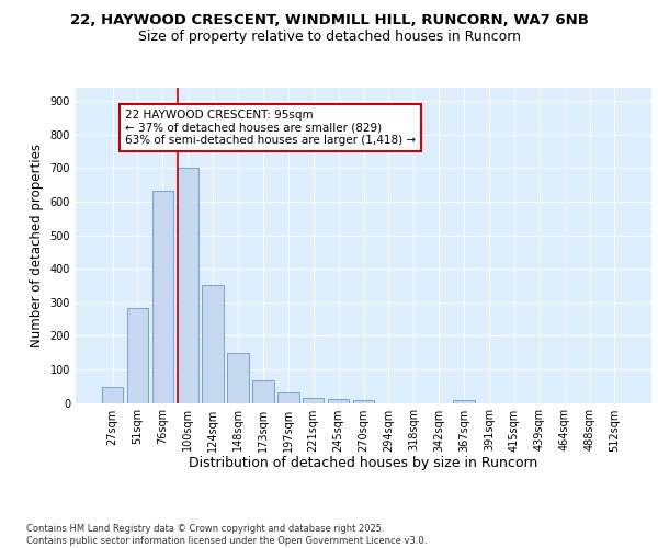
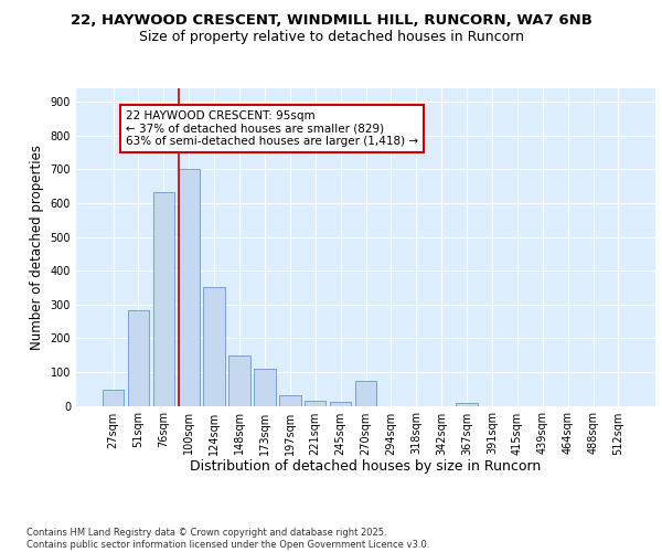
173sqm: 68 -> 110
270sqm: 8 -> 75
